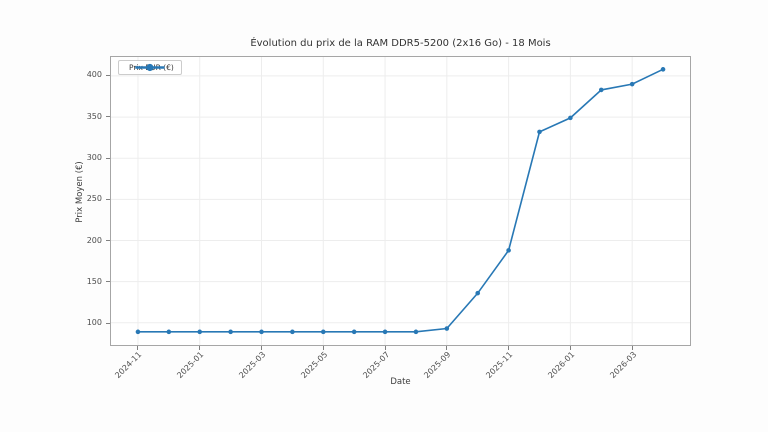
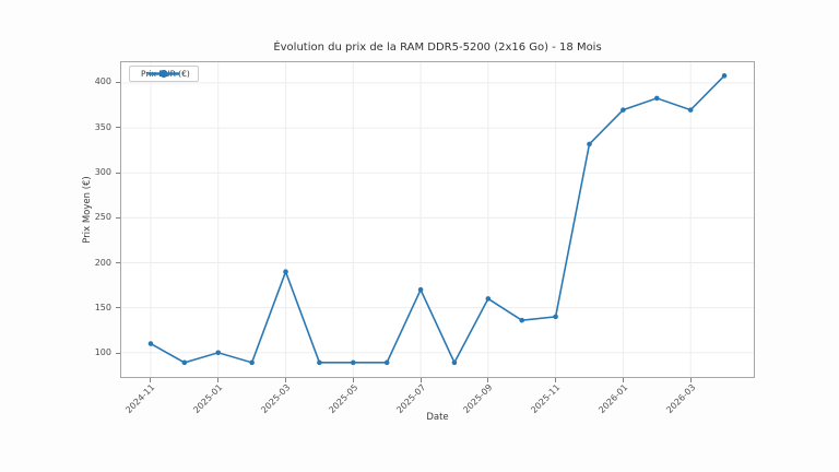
2024-11: 90 -> 110
2025-01: 90 -> 100
2025-03: 90 -> 190
2025-07: 90 -> 170
2025-09: 90 -> 160
2025-11: 190 -> 140
2026-01: 350 -> 370
2026-03: 390 -> 370
